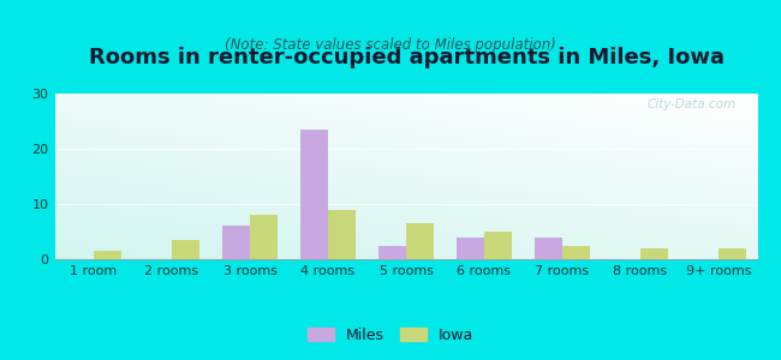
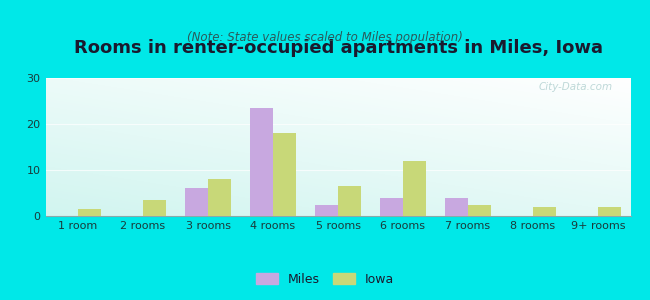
Iowa/4 rooms: 9.0 -> 18.0
Iowa/6 rooms: 5.0 -> 12.0
